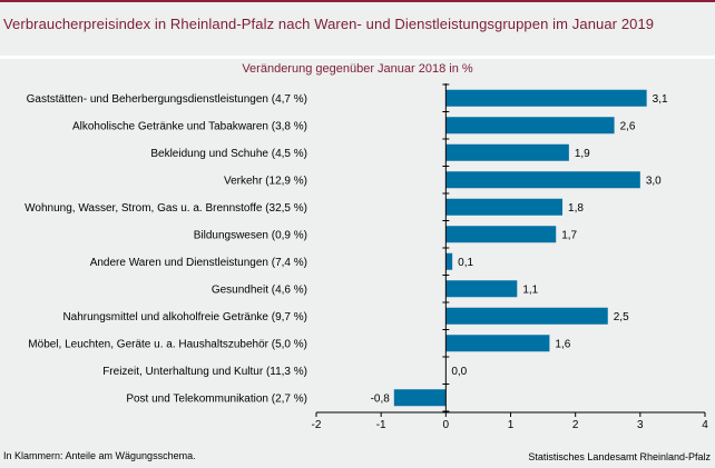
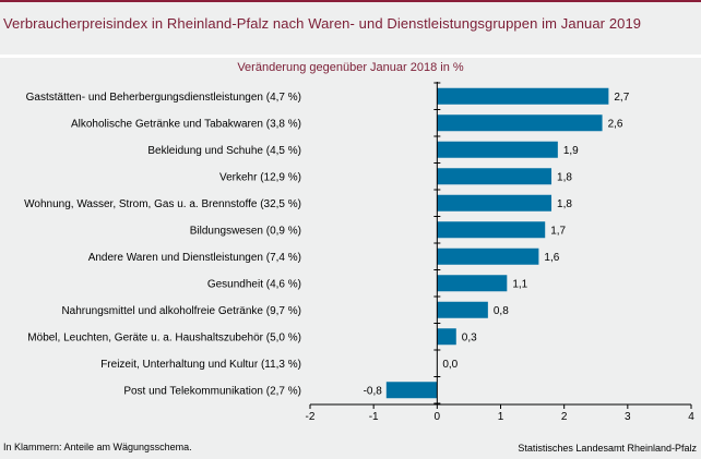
Gaststätten- und Beherbergungsdienstleistungen (4,7 %): 3,1 -> 2,7
Verkehr (12,9 %): 3,0 -> 1,8
Andere Waren und Dienstleistungen (7,4 %): 0,1 -> 1,6
Nahrungsmittel und alkoholfreie Getränke (9,7 %): 2,5 -> 0,8
Möbel, Leuchten, Geräte u. a. Haushaltszubehör (5,0 %): 1,6 -> 0,3
